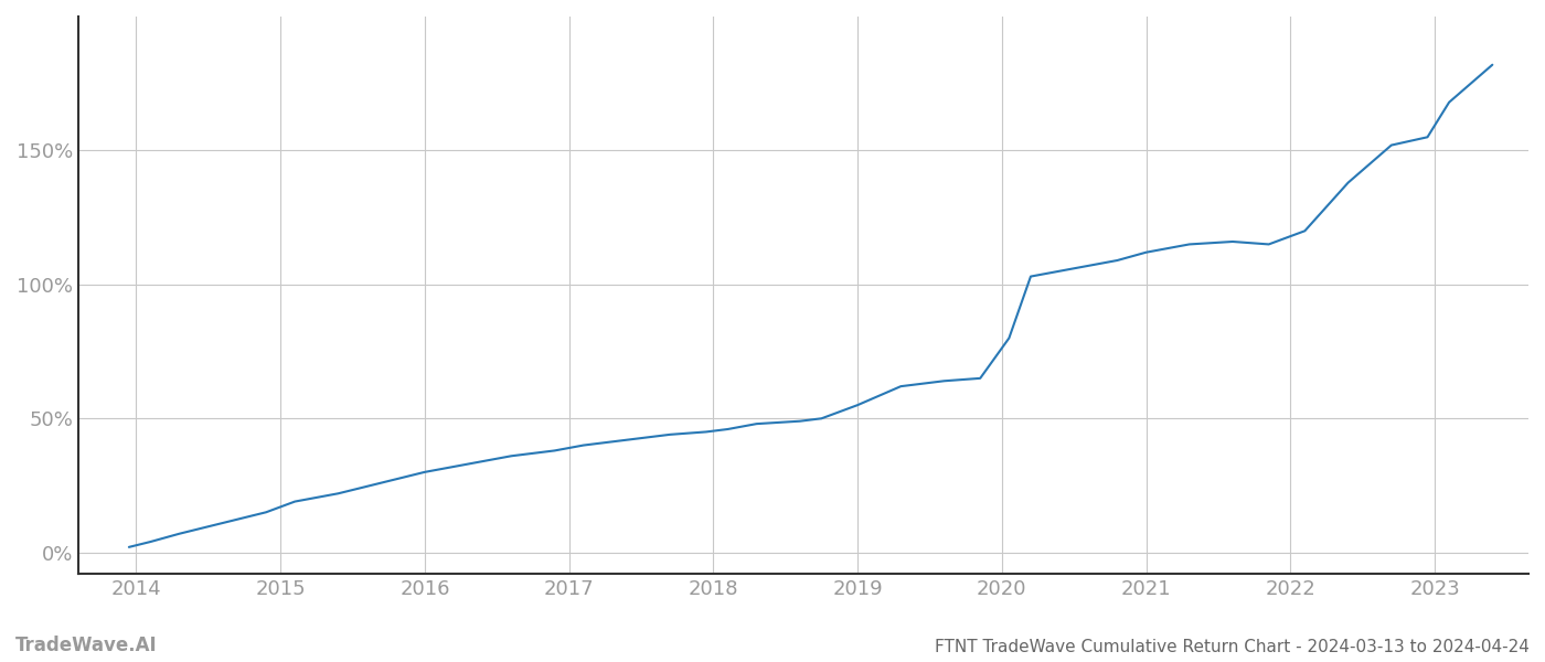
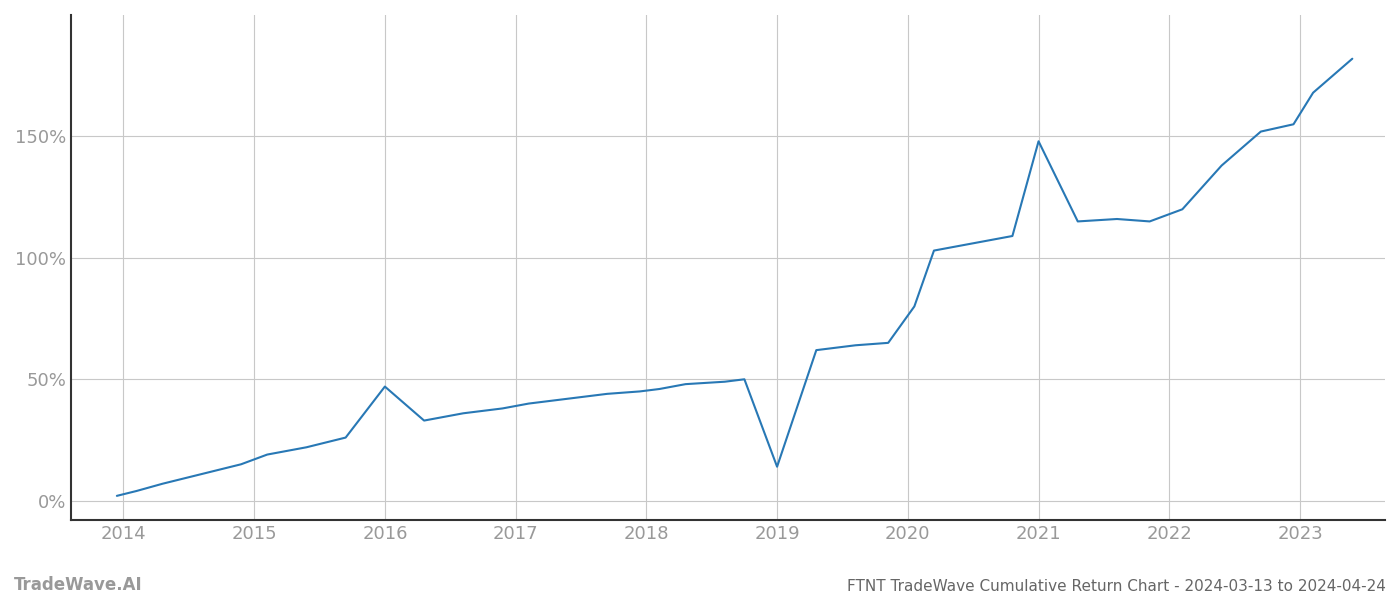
2016: 30% -> 47%
2019: 55% -> 14%
2021: 112% -> 148%
